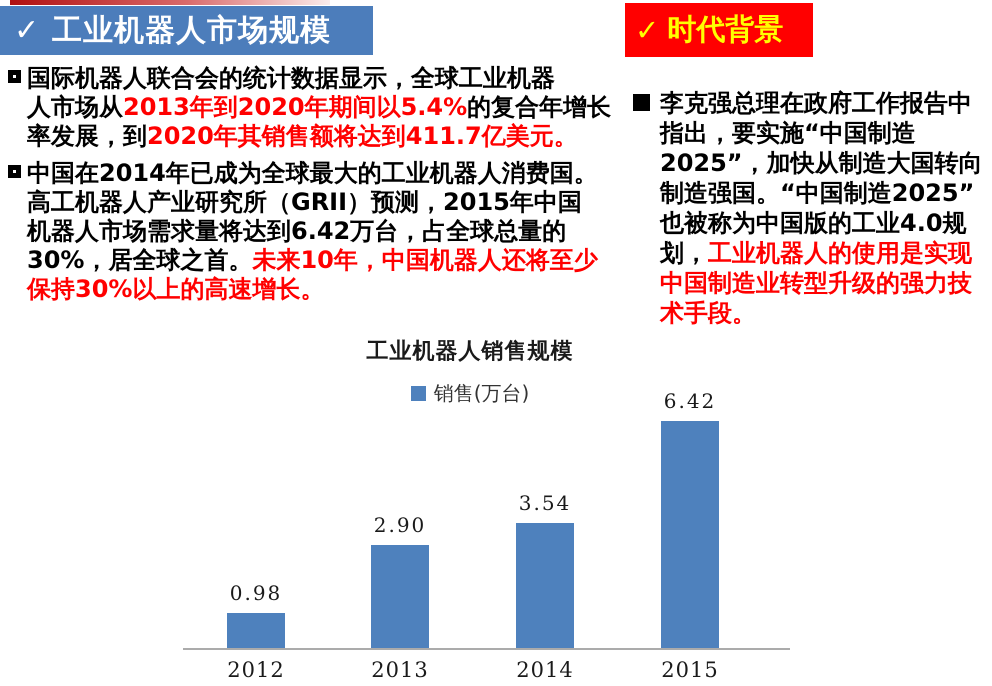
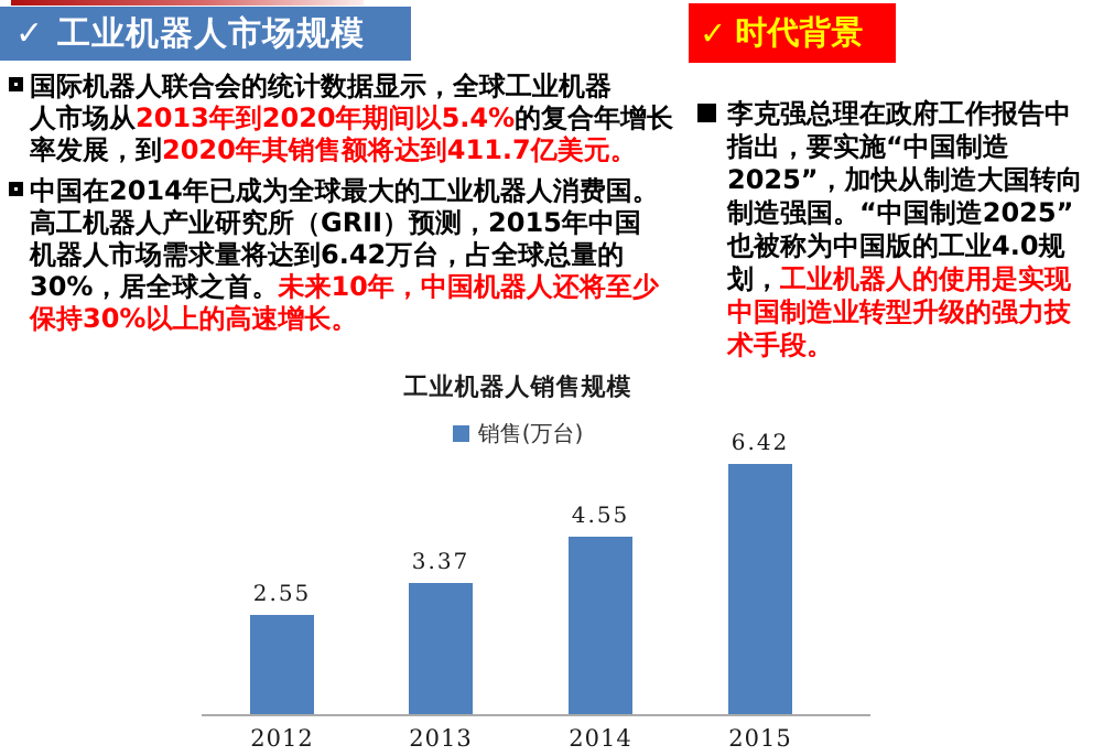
2012: 0.98 -> 2.55
2013: 2.90 -> 3.37
2014: 3.54 -> 4.55
